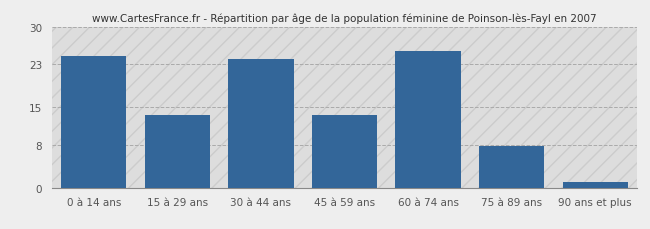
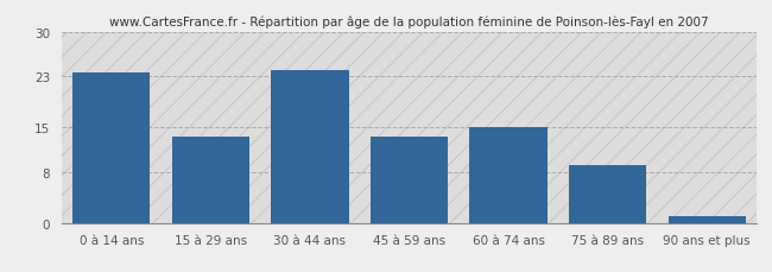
0 à 14 ans: 24.6 -> 23.5
60 à 74 ans: 25.4 -> 15.0
75 à 89 ans: 7.8 -> 9.0
